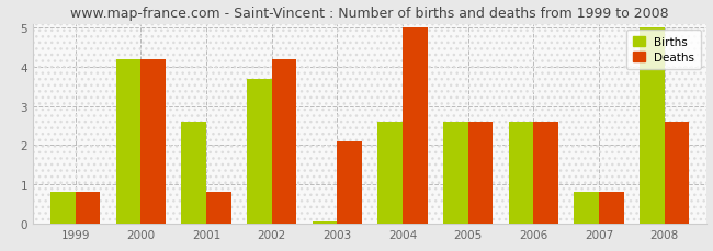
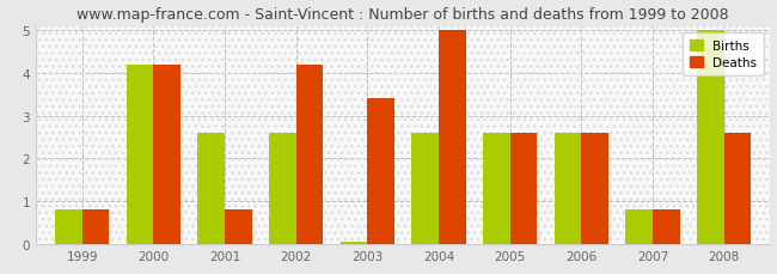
Births/2002: 3.70 -> 2.60
Deaths/2003: 2.1 -> 3.4
